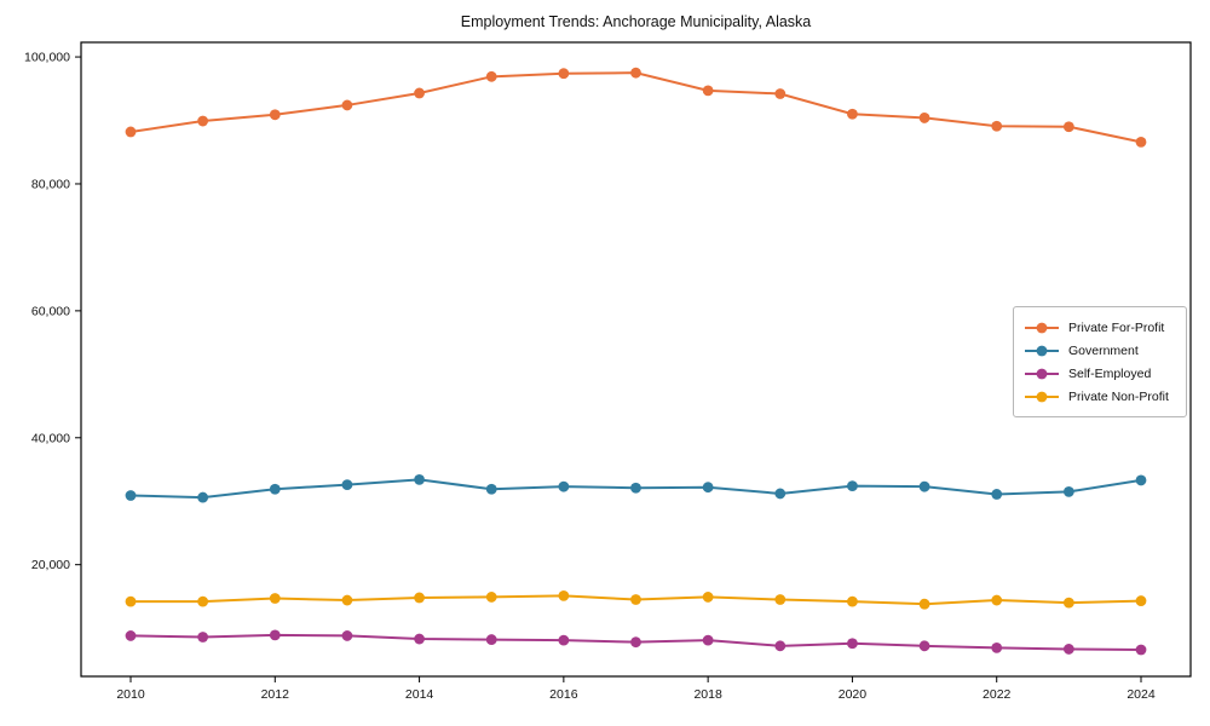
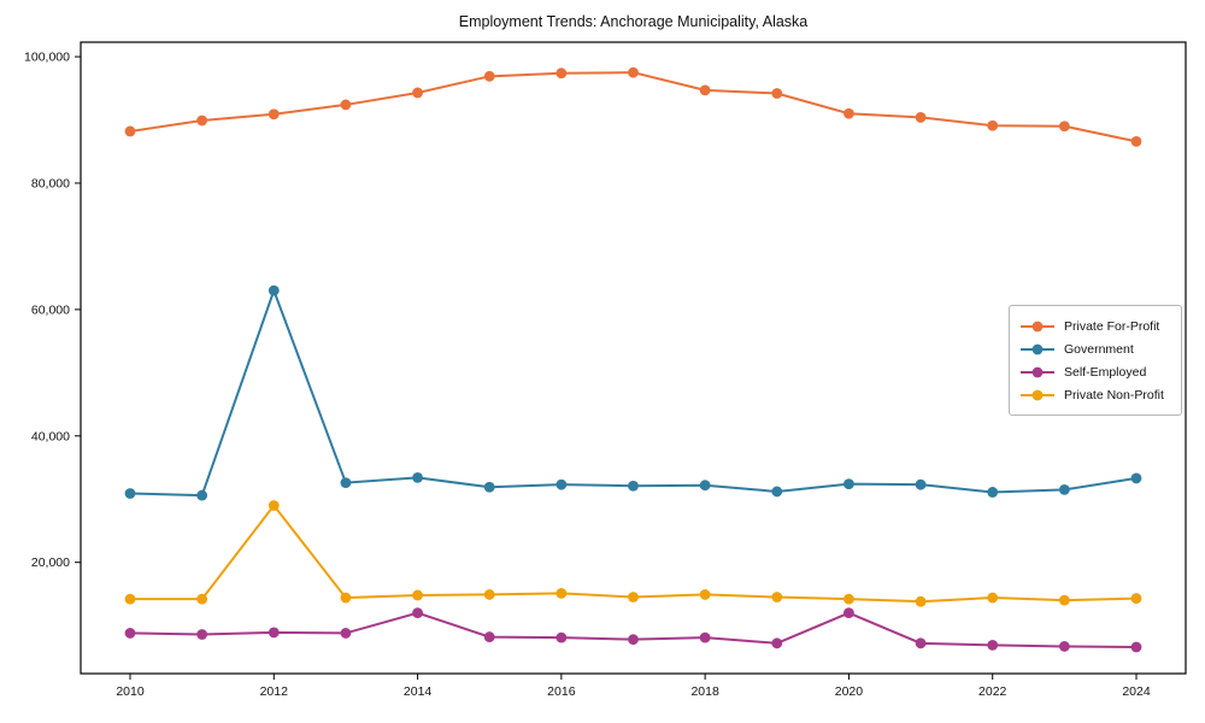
Government/2012: 32000 -> 63000
Private Non-Profit/2012: 15000 -> 29000
Self-Employed/2014: 8000 -> 12000
Self-Employed/2020: 8000 -> 12000
